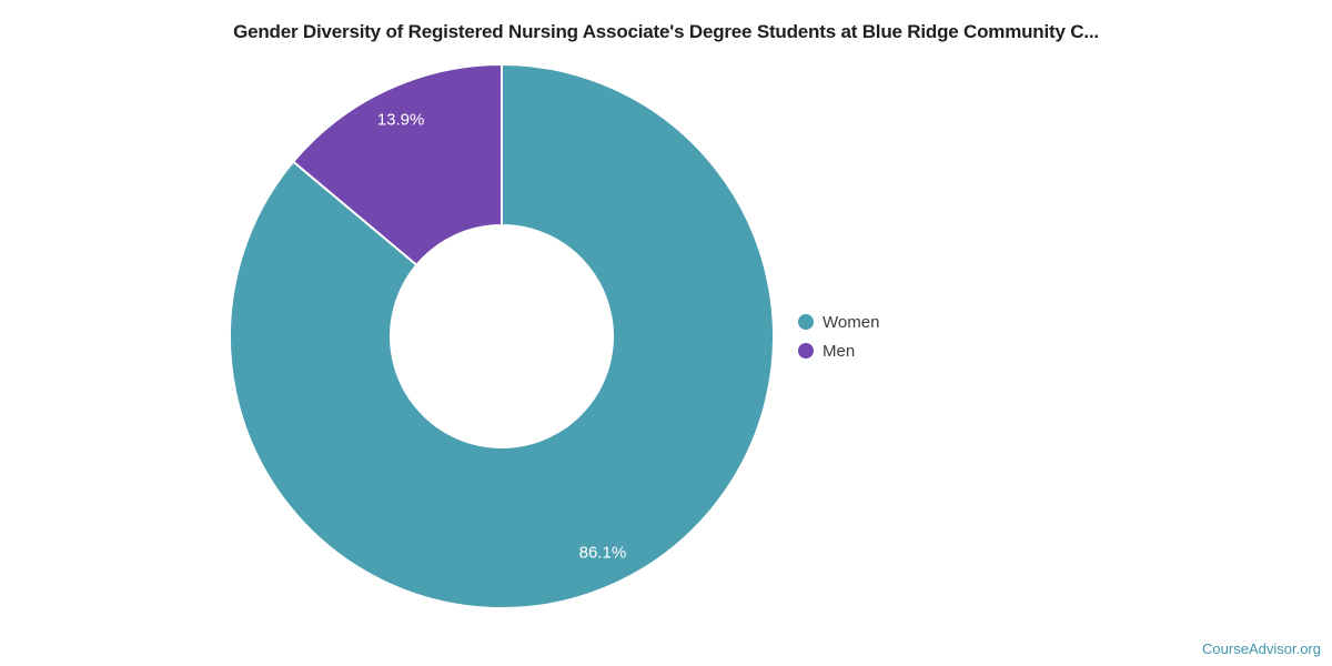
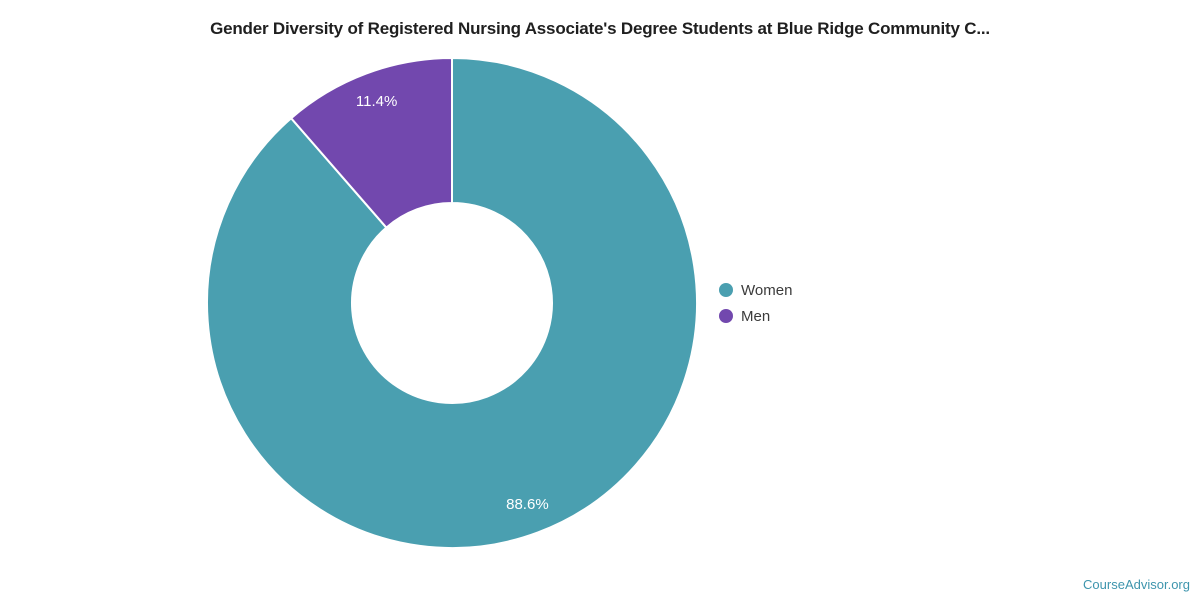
Women: 86.1% -> 88.6%
Men: 13.9% -> 11.4%
